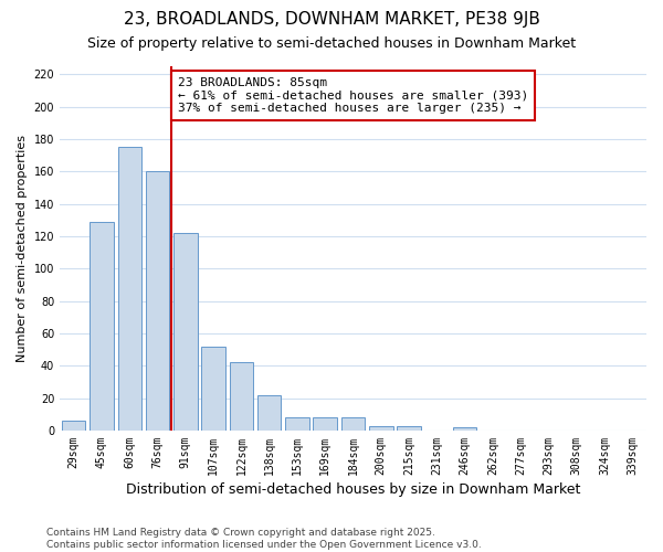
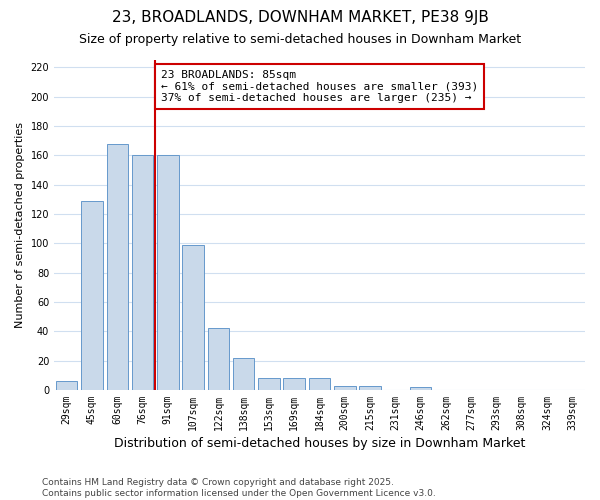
60sqm: 175 -> 168
91sqm: 122 -> 160
107sqm: 52 -> 99
